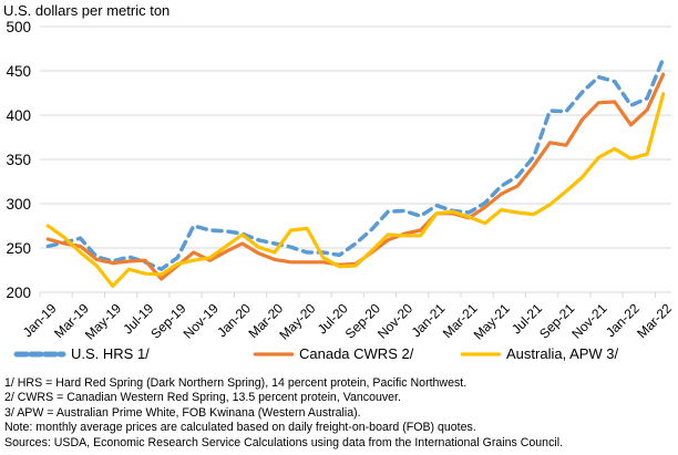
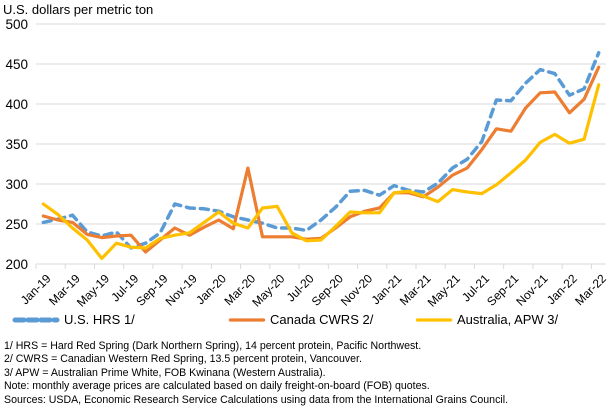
U.S. HRS 1//Jul-19: 230 -> 220
Canada CWRS 2//Mar-20: 240 -> 320
